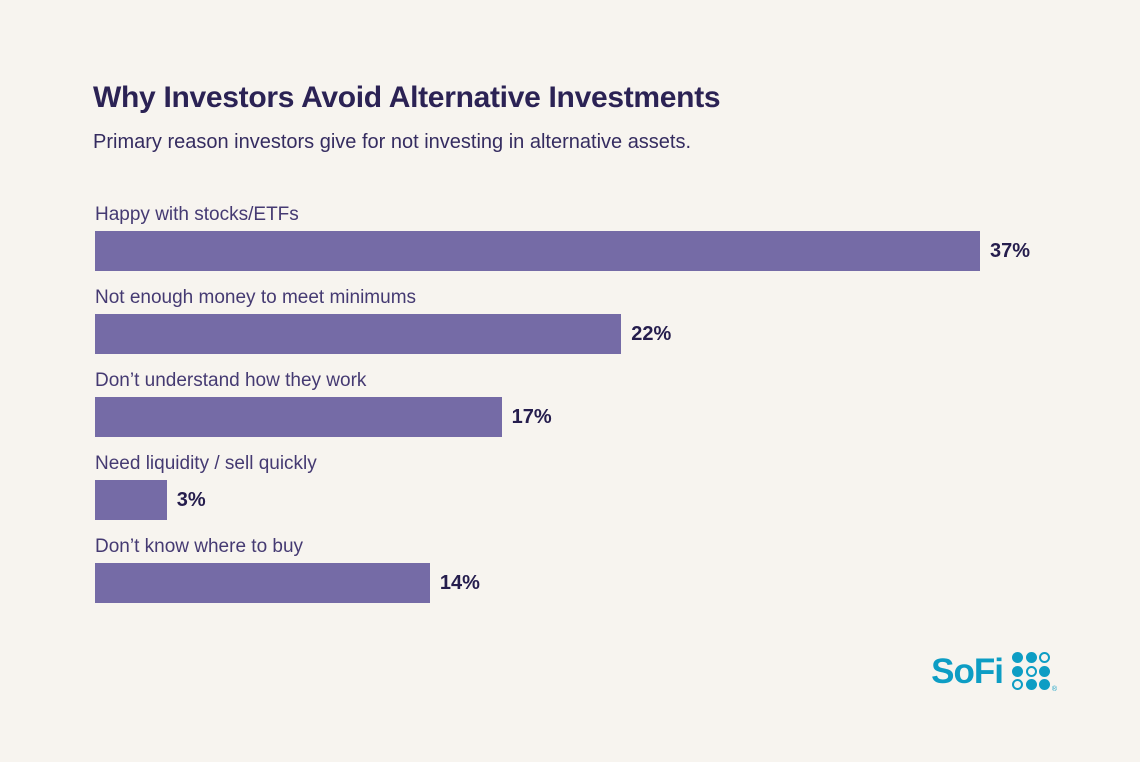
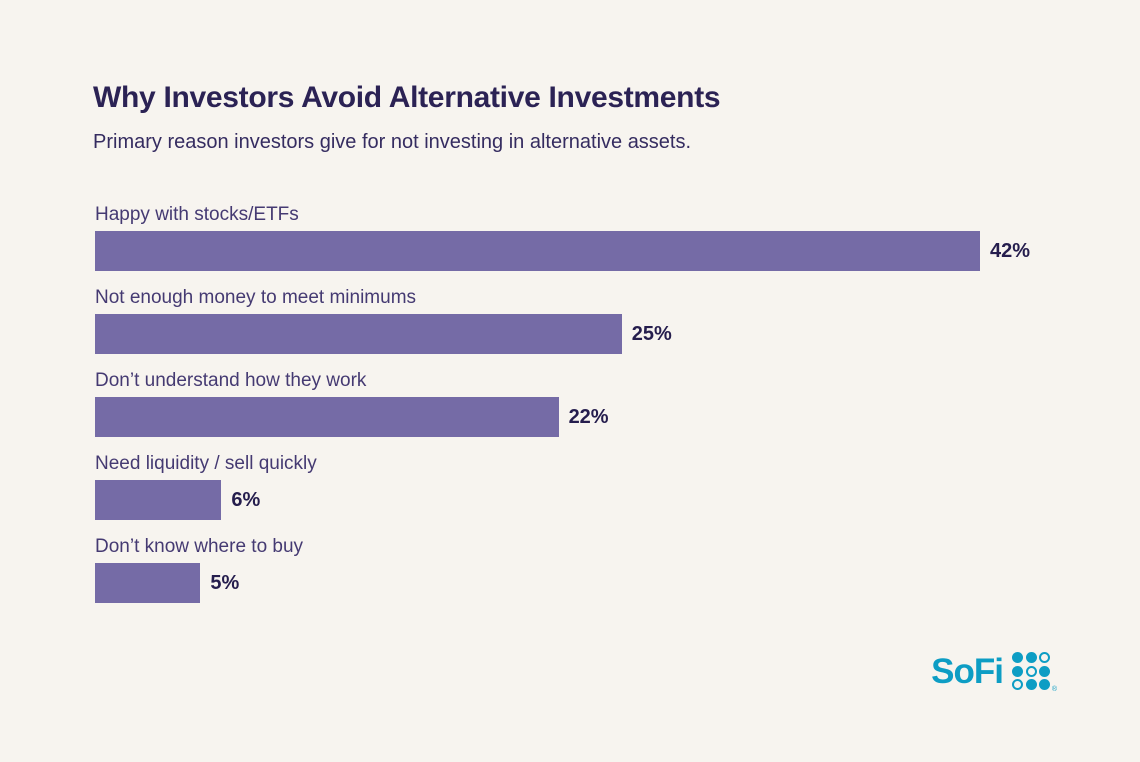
Happy with stocks/ETFs: 37% -> 42%
Not enough money to meet minimums: 22% -> 25%
Don’t understand how they work: 17% -> 22%
Need liquidity / sell quickly: 3% -> 6%
Don’t know where to buy: 14% -> 5%
